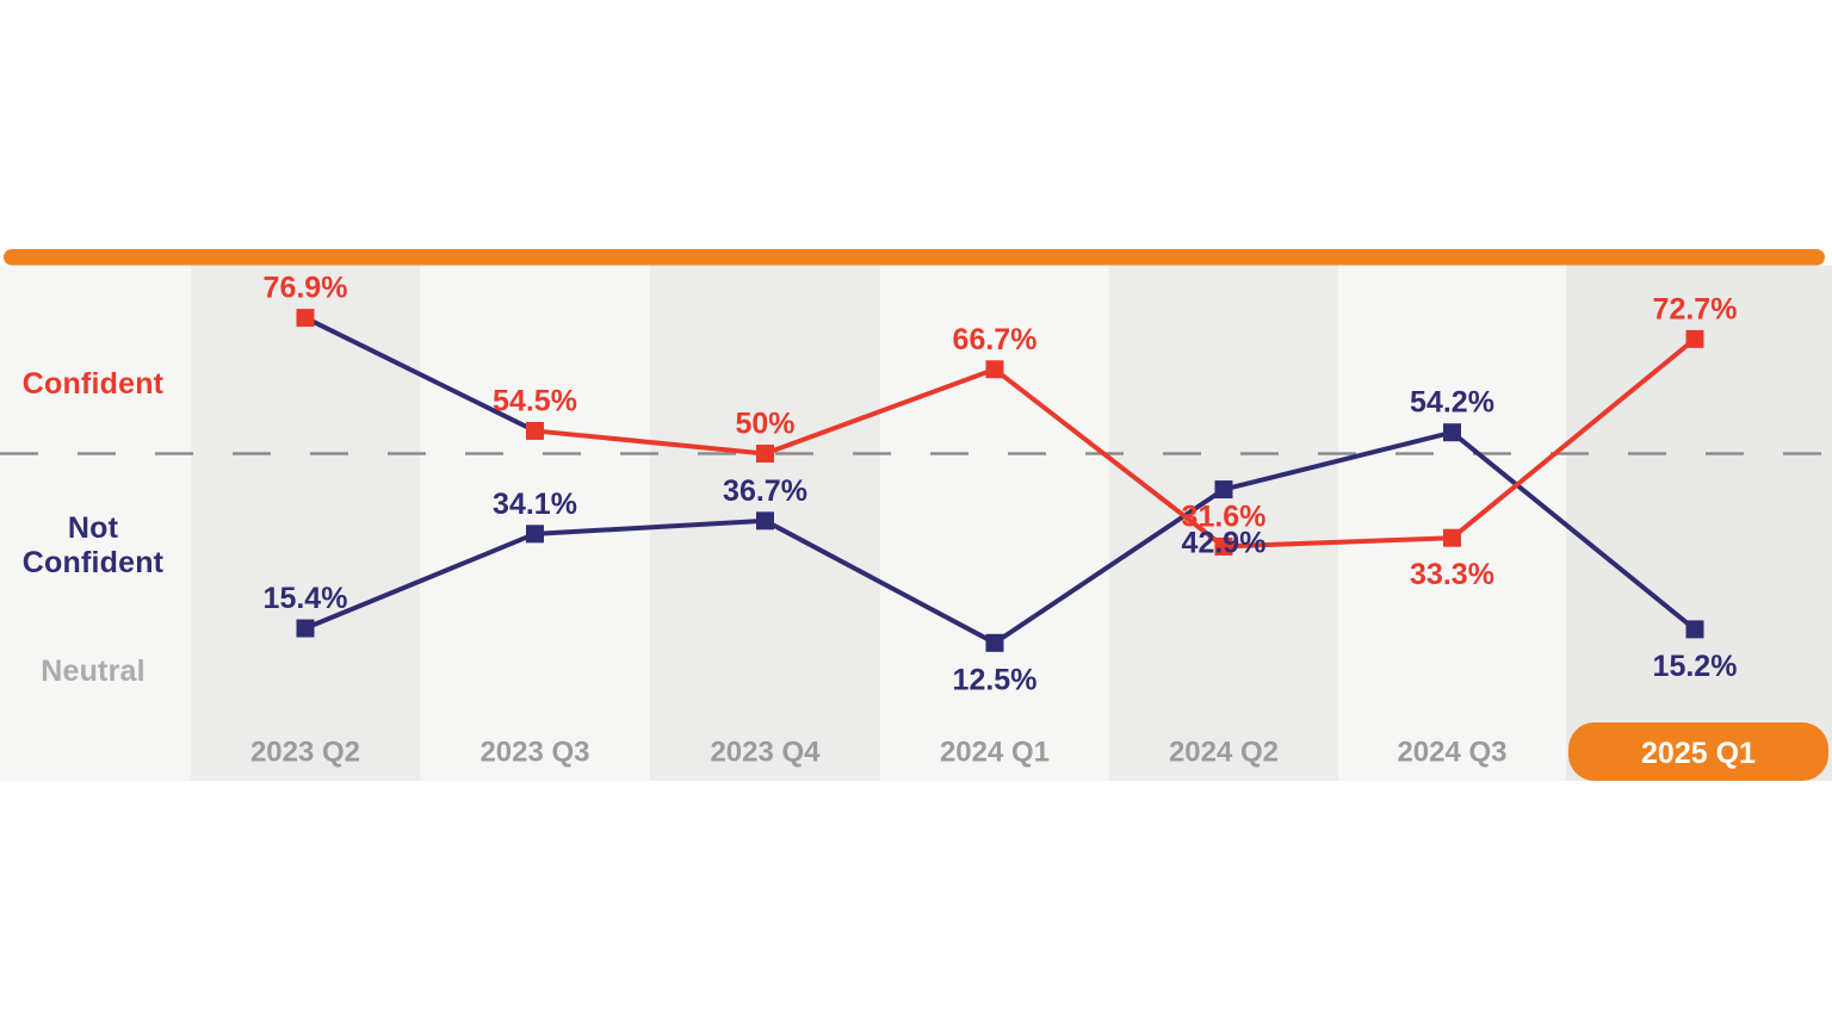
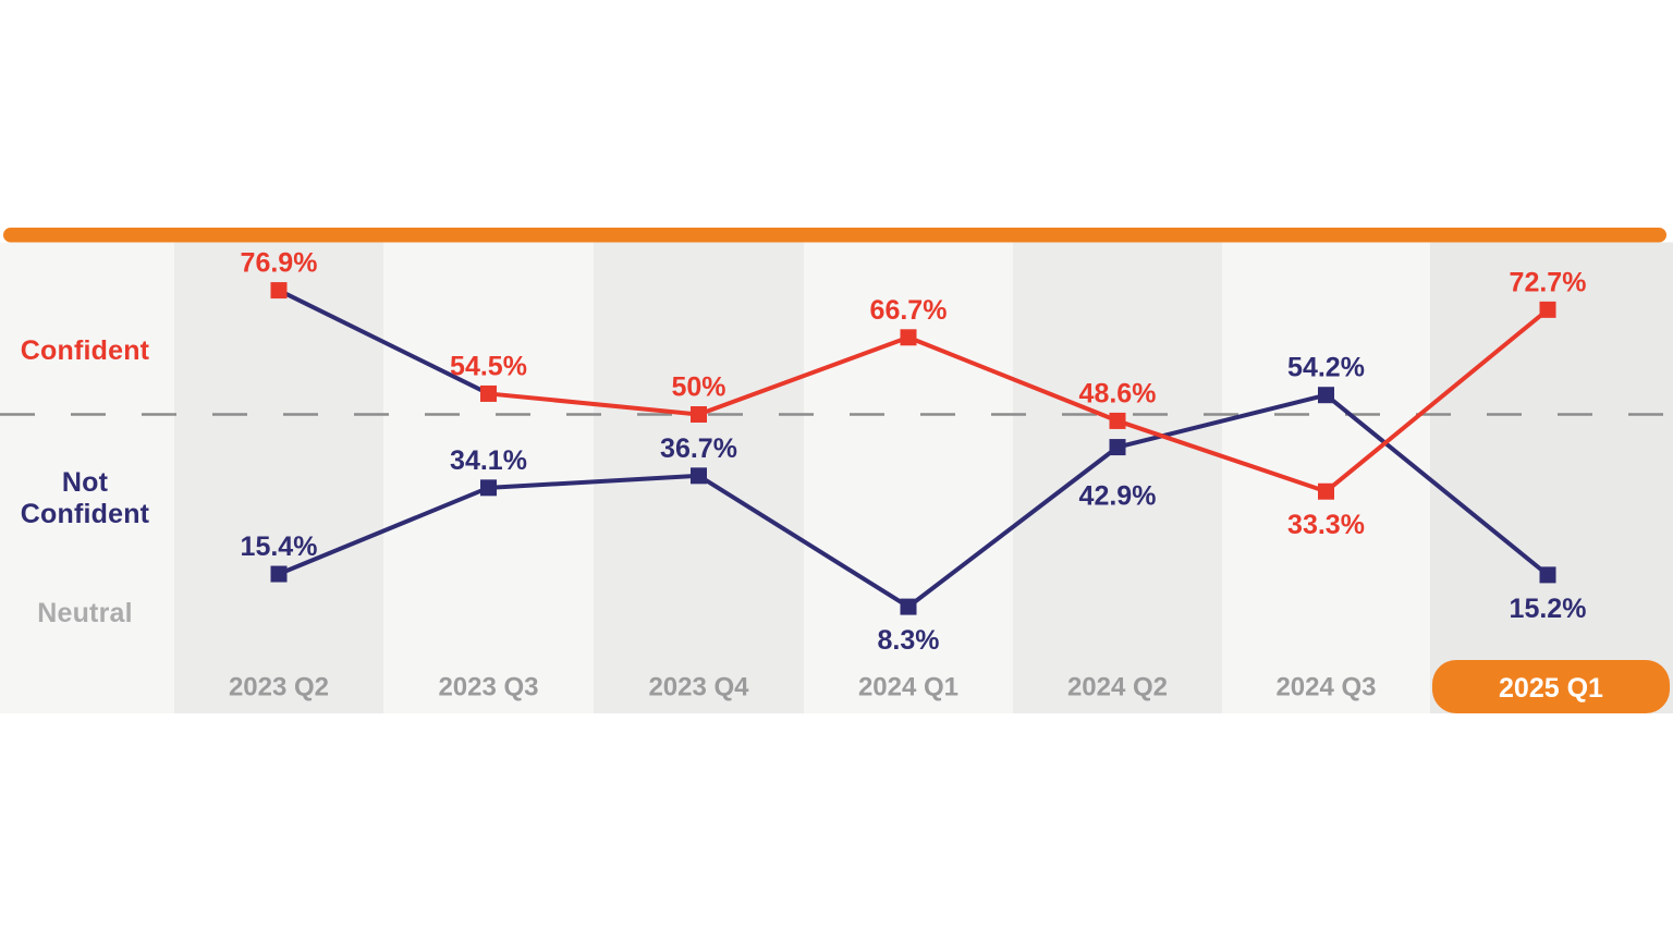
Not Confident/2024 Q1: 12.5% -> 8.3%
Confident/2024 Q2: 31.6% -> 48.6%
